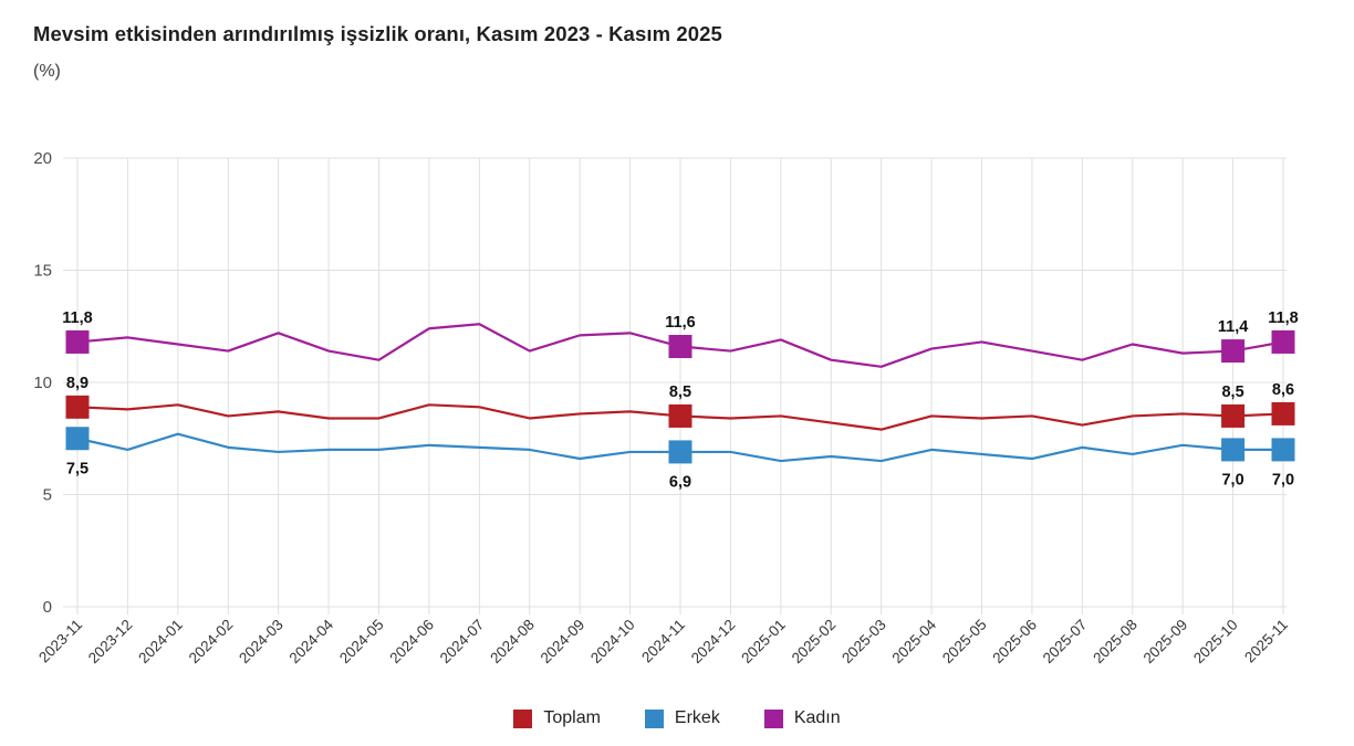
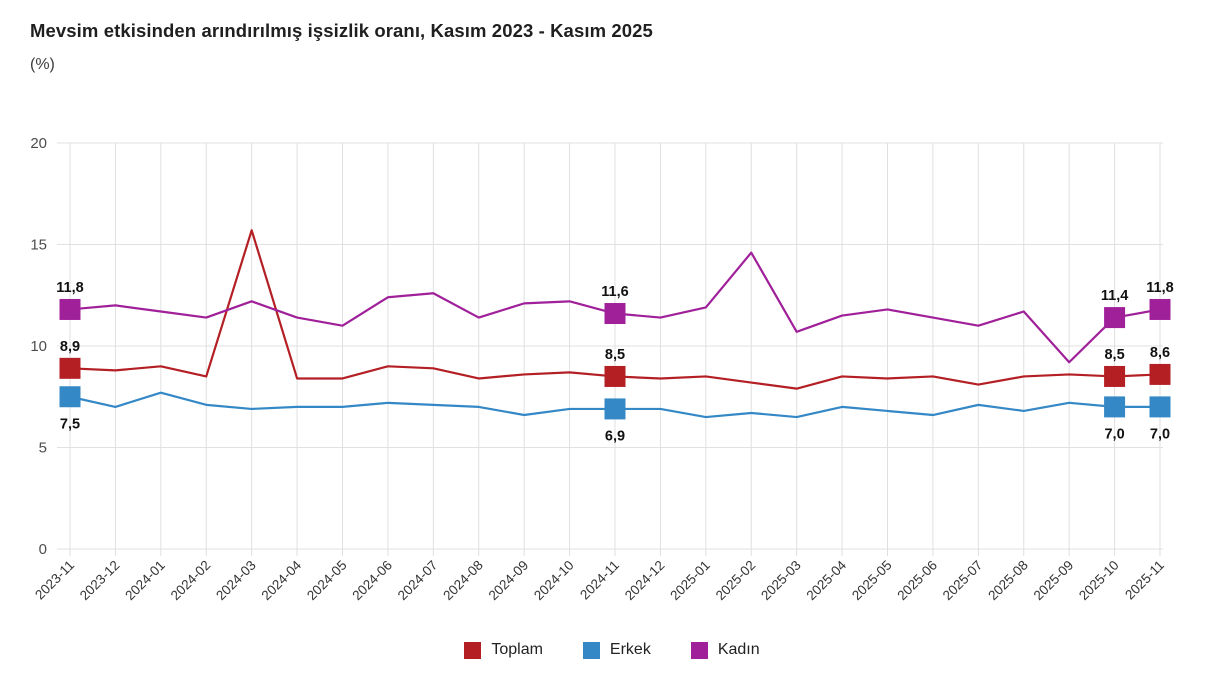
Toplam/2024-03: 8.7 -> 15.7
Kadın/2025-02: 11.0 -> 14.6
Kadın/2025-09: 11.3 -> 9.2
